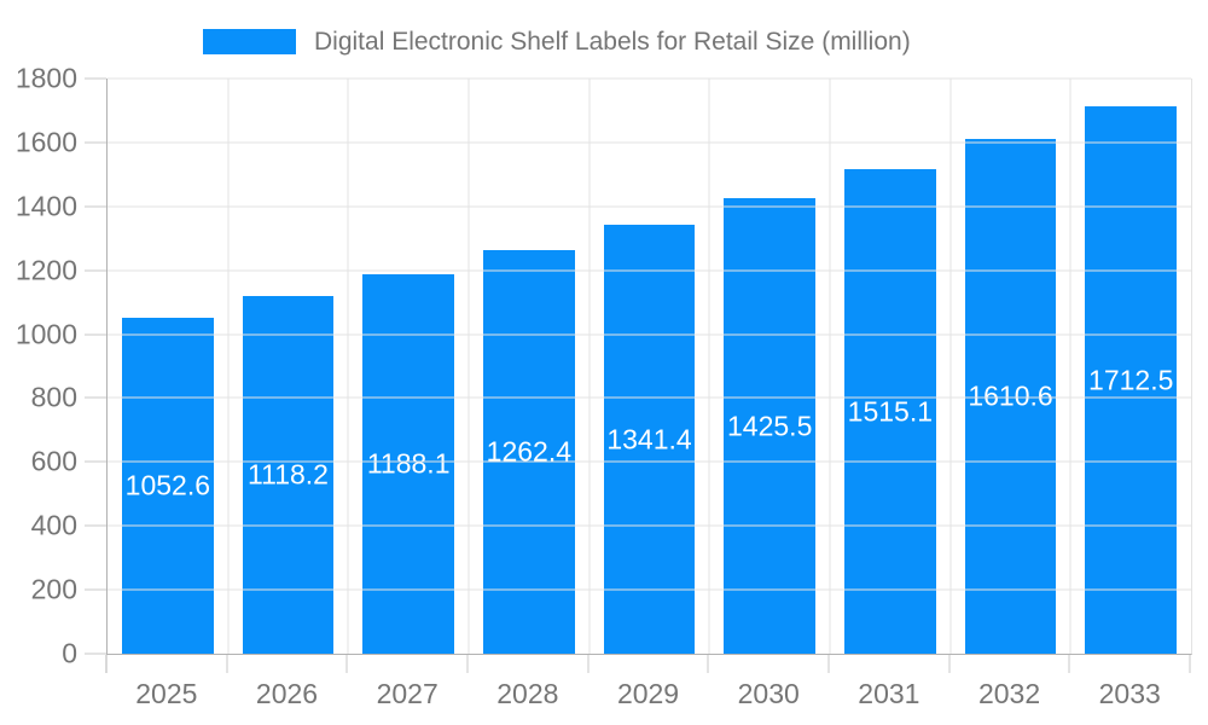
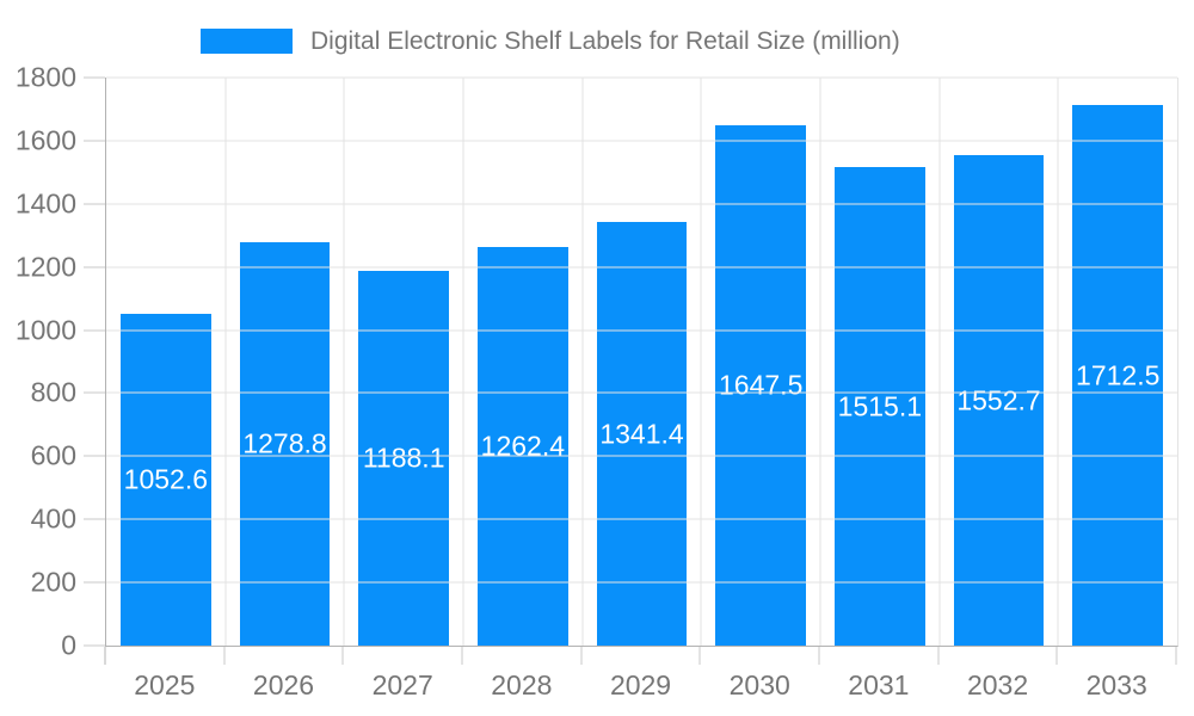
2026: 1118.2 -> 1278.8
2030: 1425.5 -> 1647.5
2032: 1610.6 -> 1552.7
